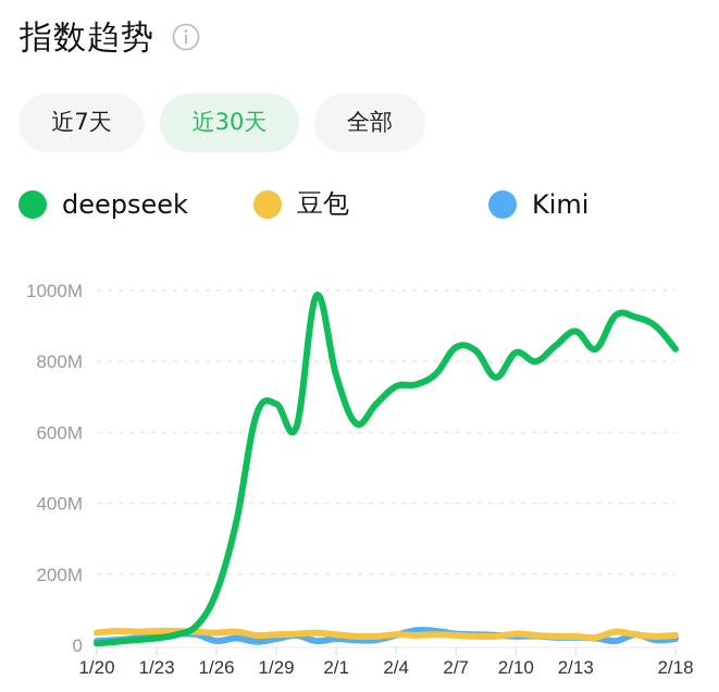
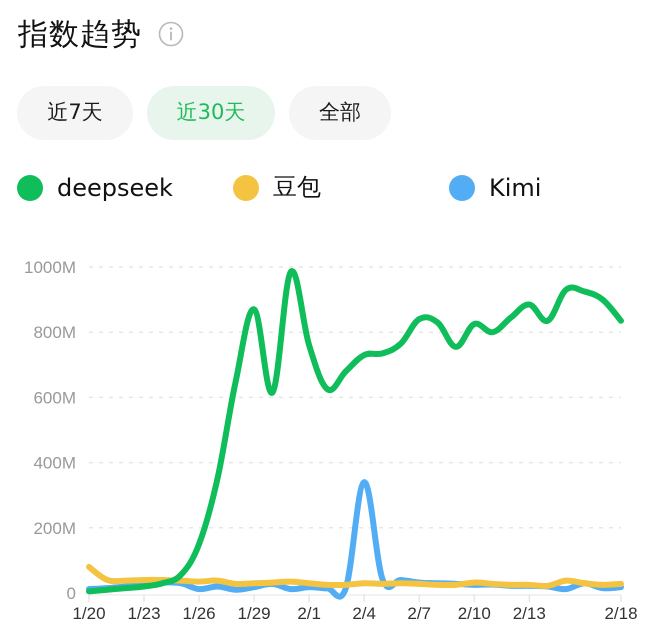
豆包/1/20: 40M -> 80M
deepseek/1/29: 680M -> 870M
Kimi/2/4: 30M -> 340M
